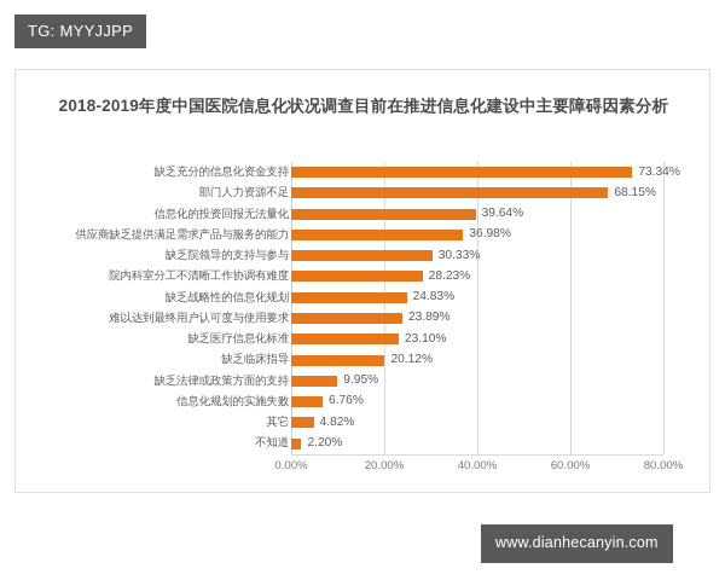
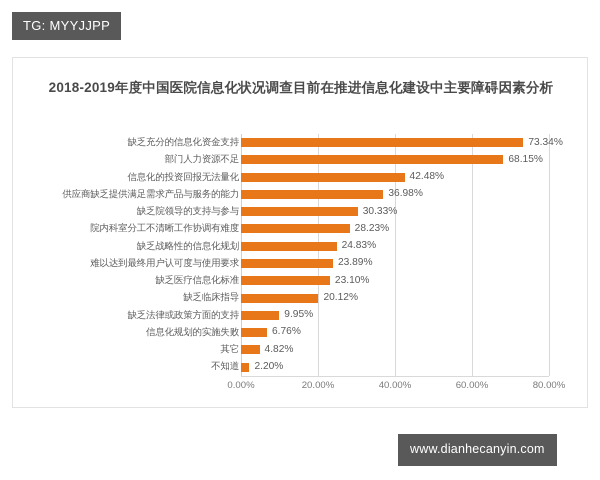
信息化的投资回报无法量化: 39.64% -> 42.48%
